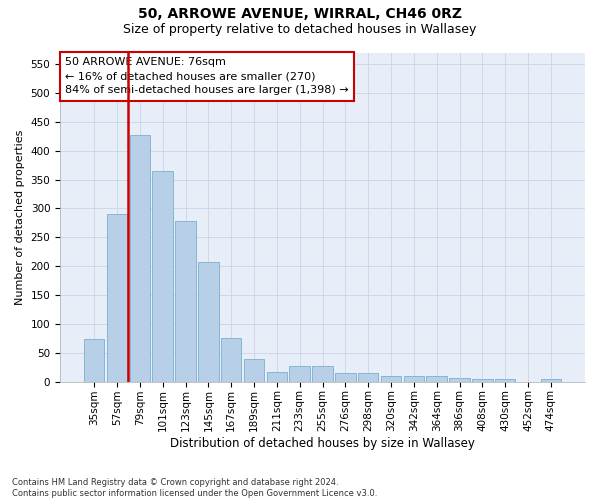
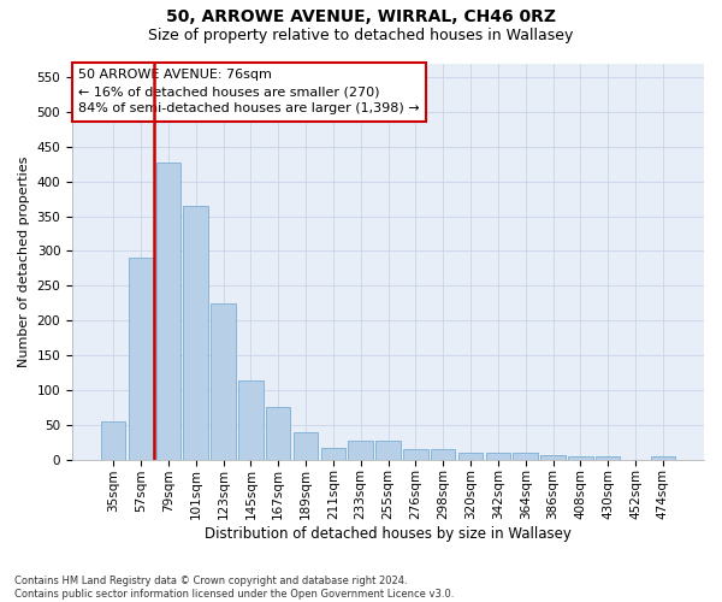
35sqm: 74 -> 55
123sqm: 278 -> 224
145sqm: 208 -> 113
